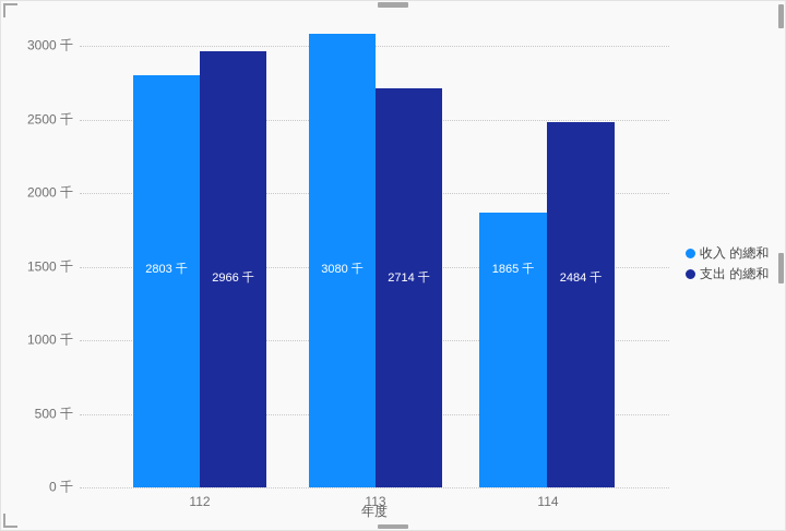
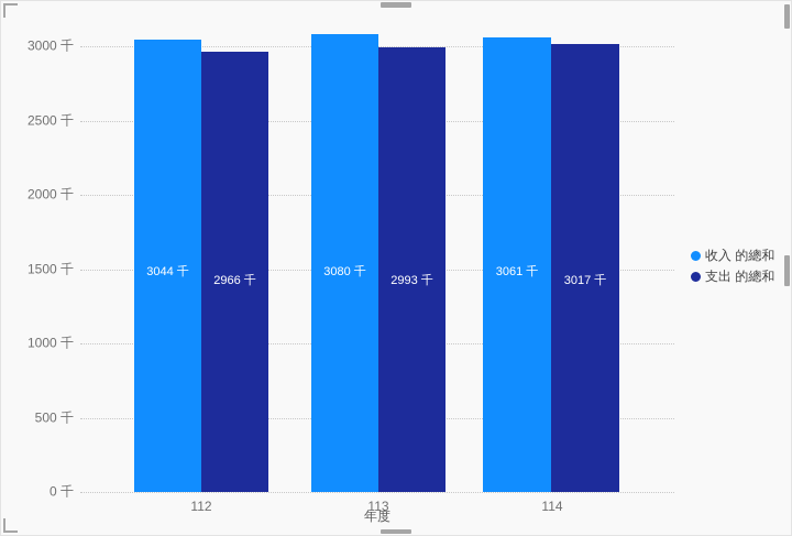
收入 的總和/112: 2803 -> 3044
支出 的總和/113: 2714 -> 2993
收入 的總和/114: 1865 -> 3061
支出 的總和/114: 2484 -> 3017
